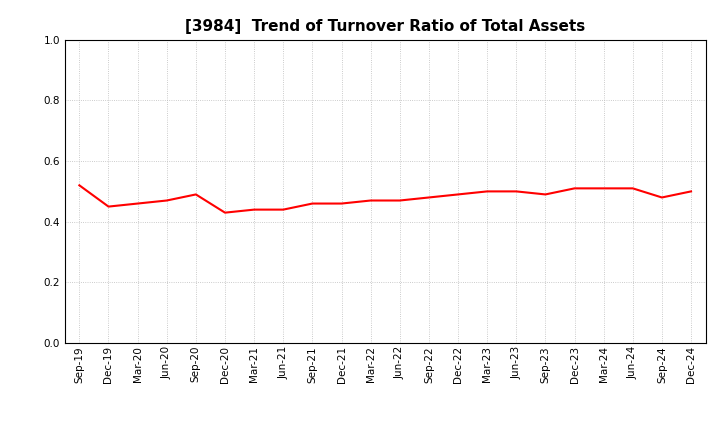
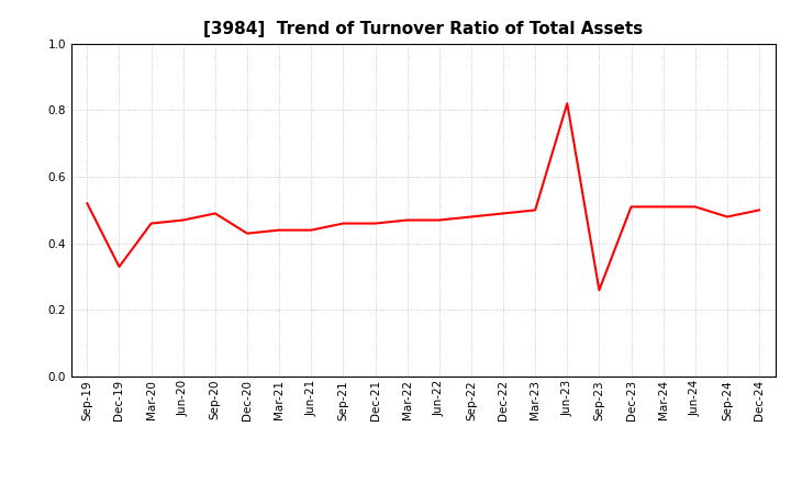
Dec-19: 0.45 -> 0.33
Jun-23: 0.50 -> 0.82
Sep-23: 0.49 -> 0.26
